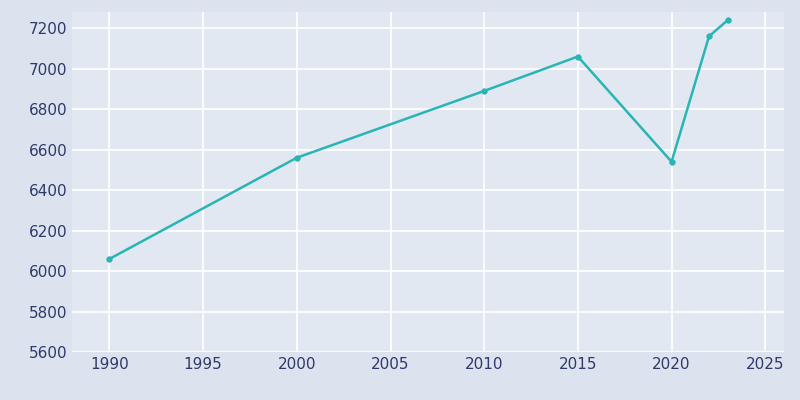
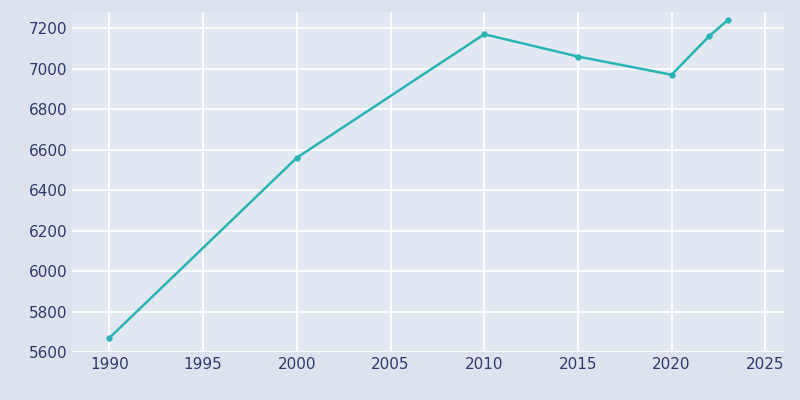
1990: 6060 -> 5670
2010: 6890 -> 7170
2020: 6540 -> 6970
